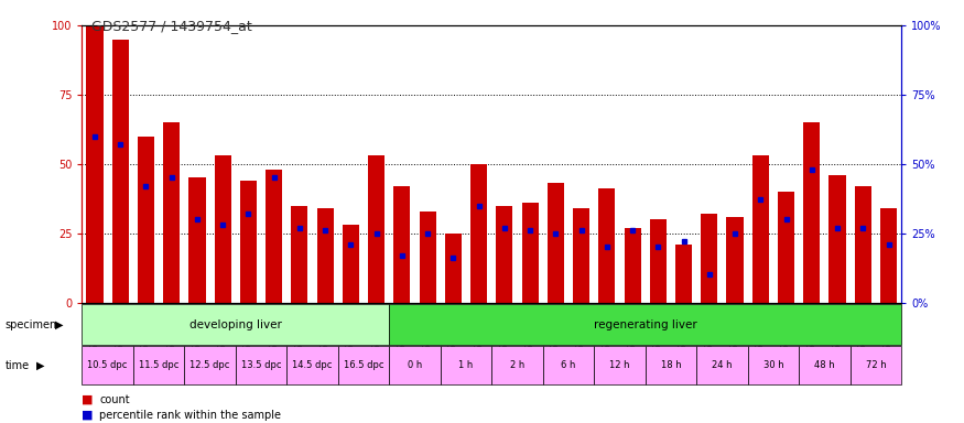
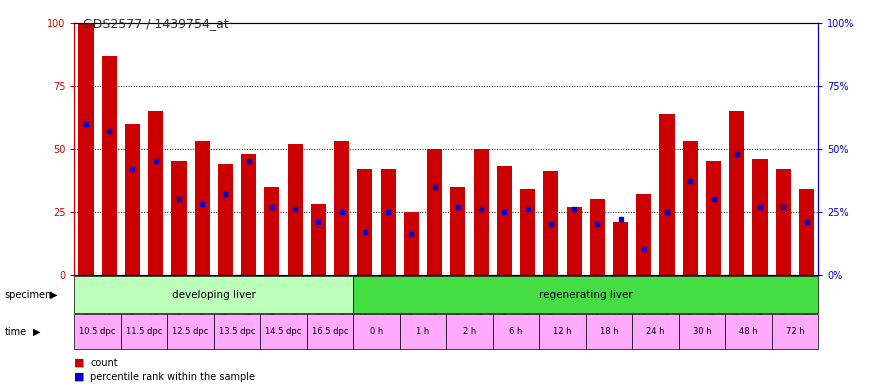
GSM161129: 95 -> 87
GSM161137: 34 -> 52
GSM161109: 33 -> 42
GSM161113: 36 -> 50
GSM161121: 31 -> 64
GSM161123: 40 -> 45
